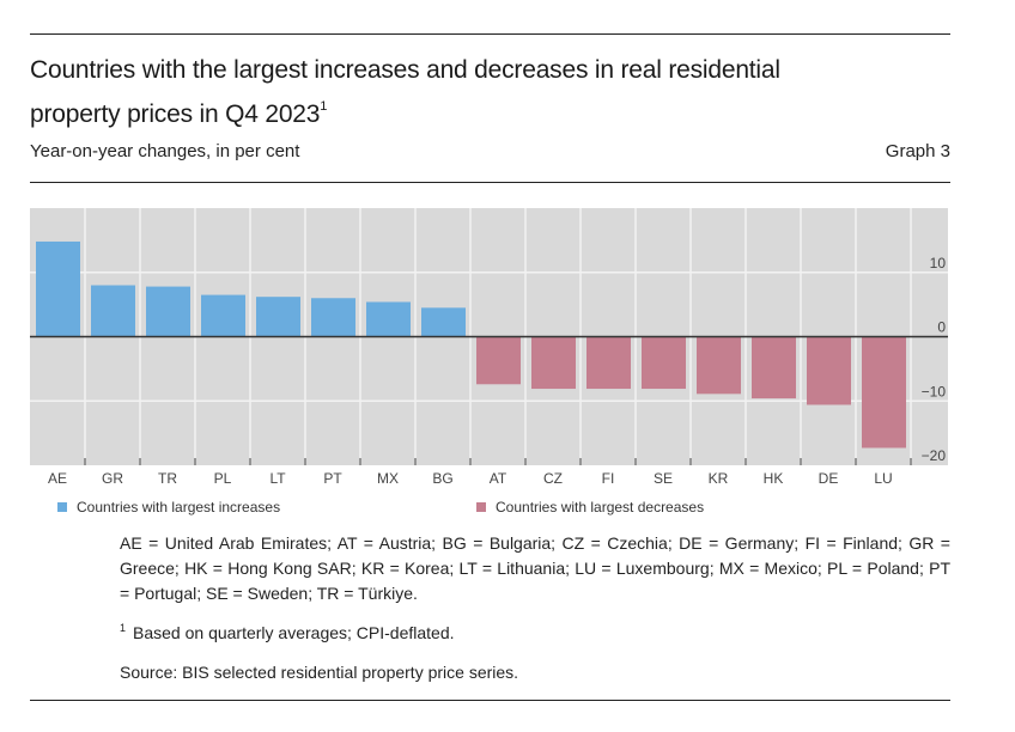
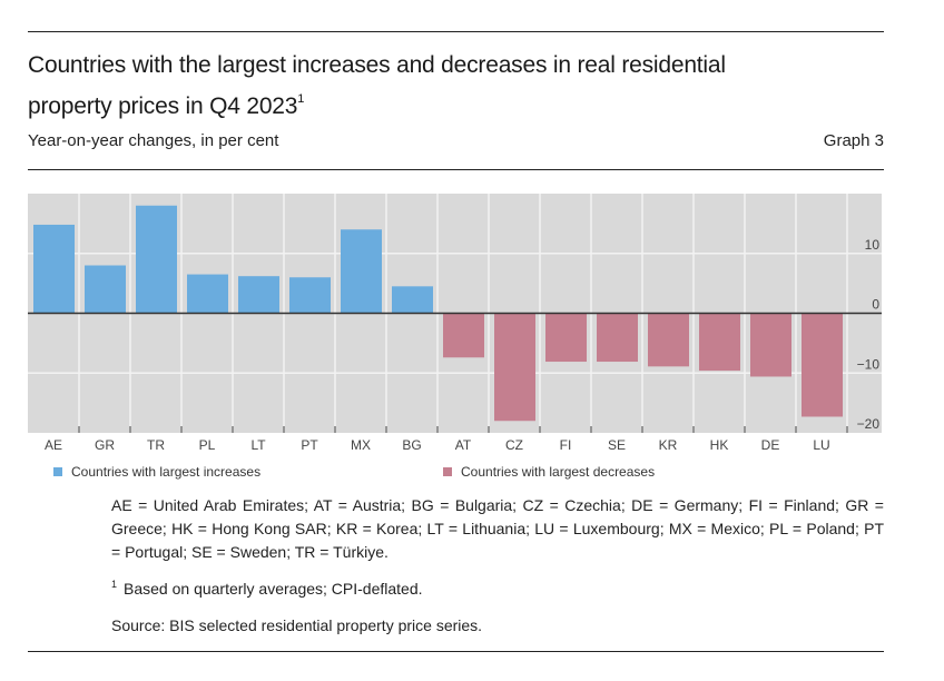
Countries with largest increases/TR: 8 -> 18
Countries with largest increases/MX: 5 -> 14
Countries with largest decreases/CZ: -8 -> -18
